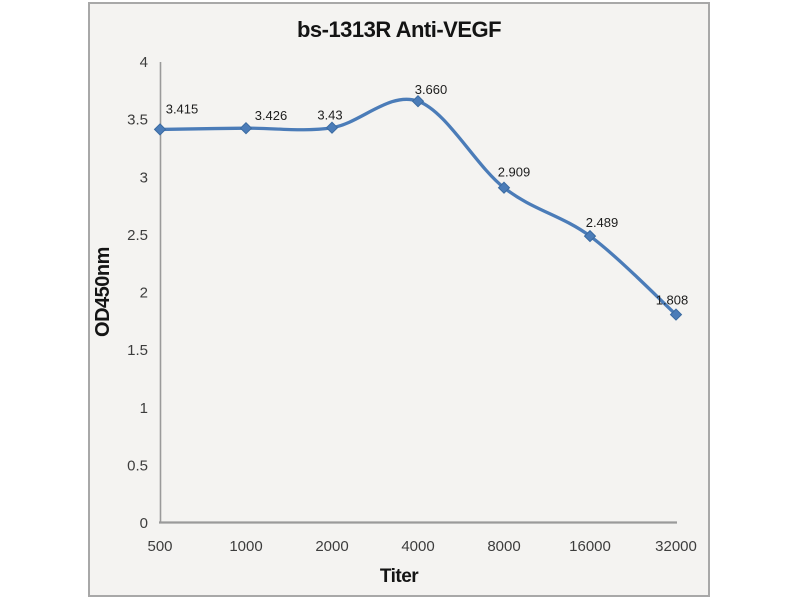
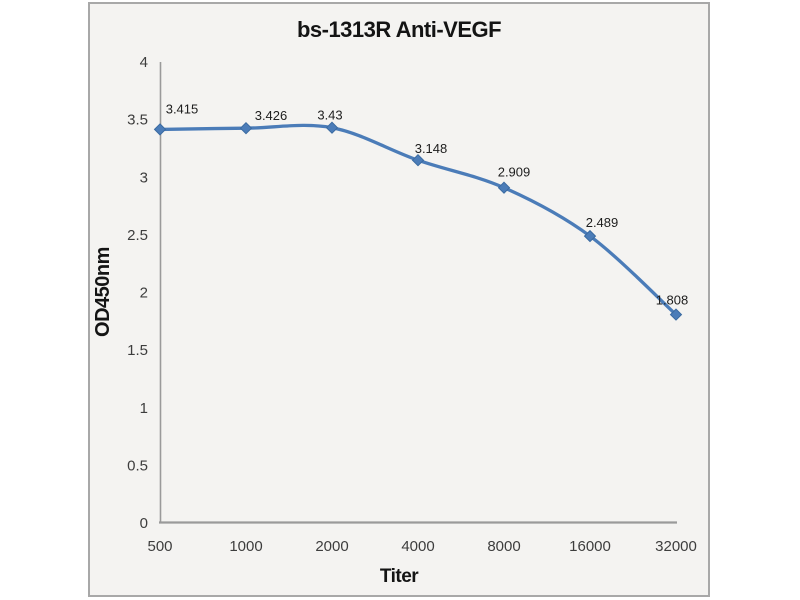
4000: 3.660 -> 3.148
